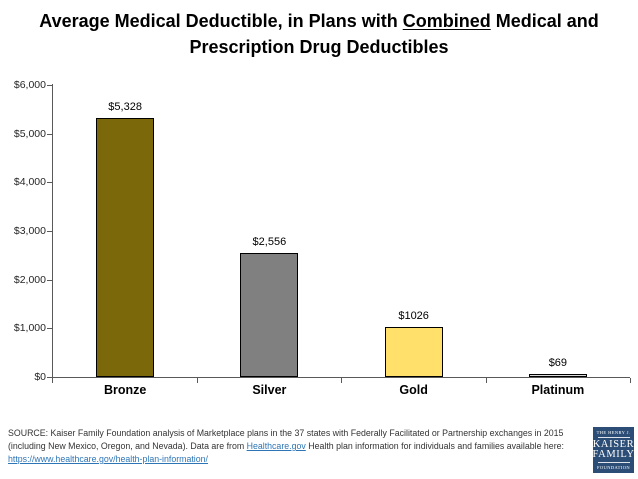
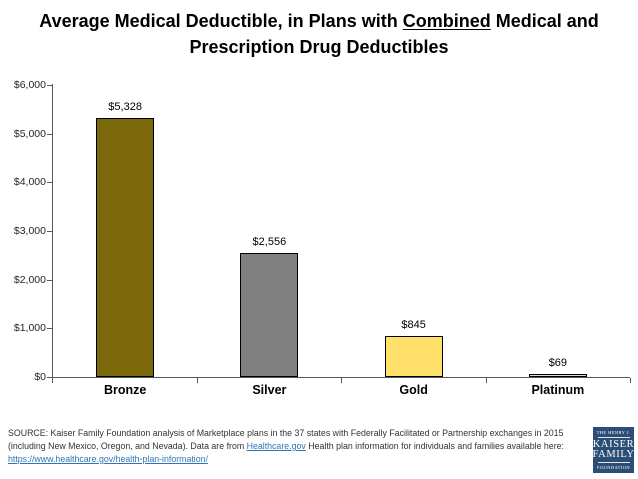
Gold: $1026 -> $845
